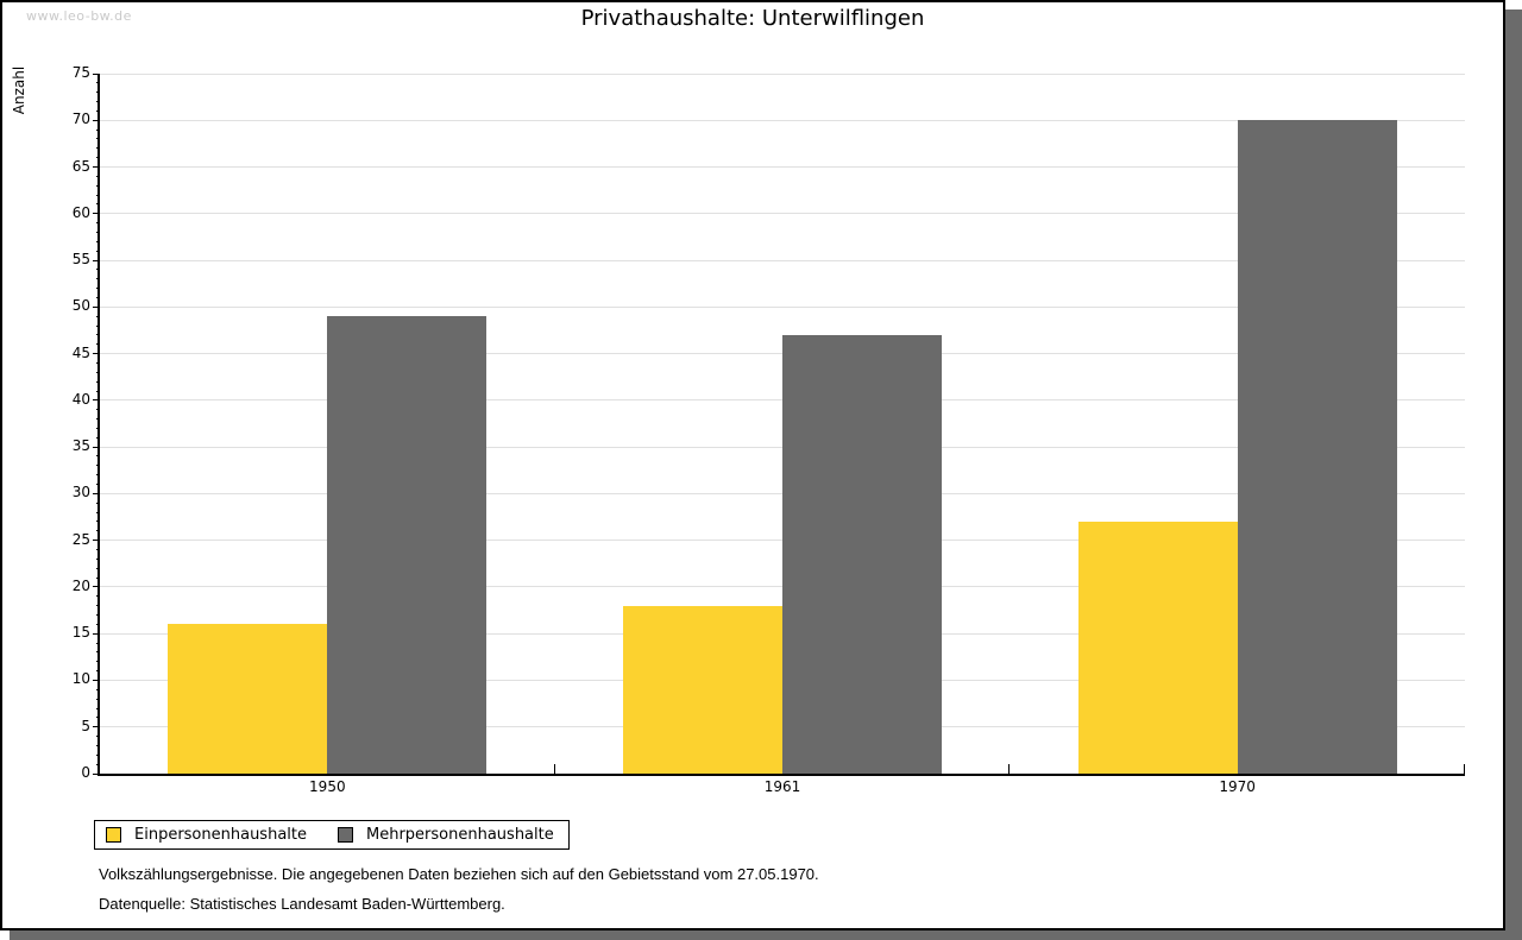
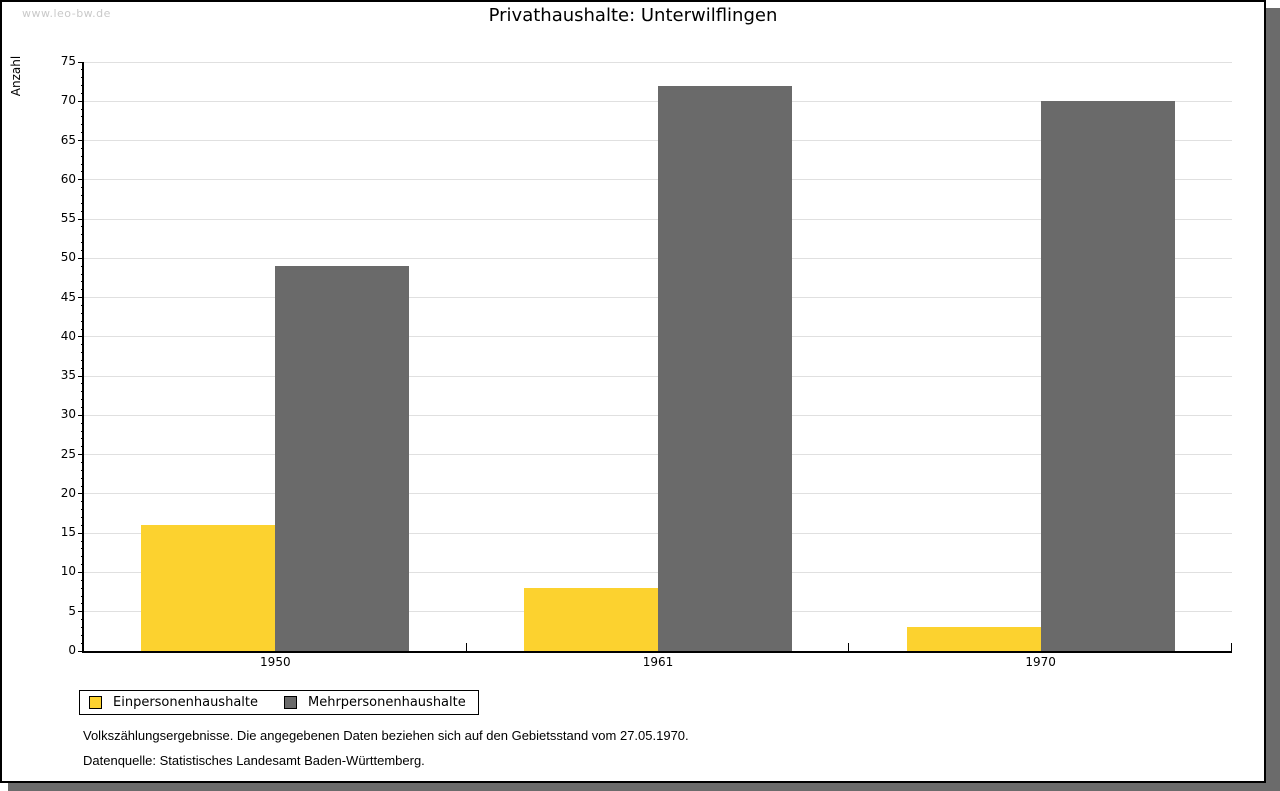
Einpersonenhaushalte/1961: 18 -> 8
Mehrpersonenhaushalte/1961: 47 -> 72
Einpersonenhaushalte/1970: 27 -> 3
